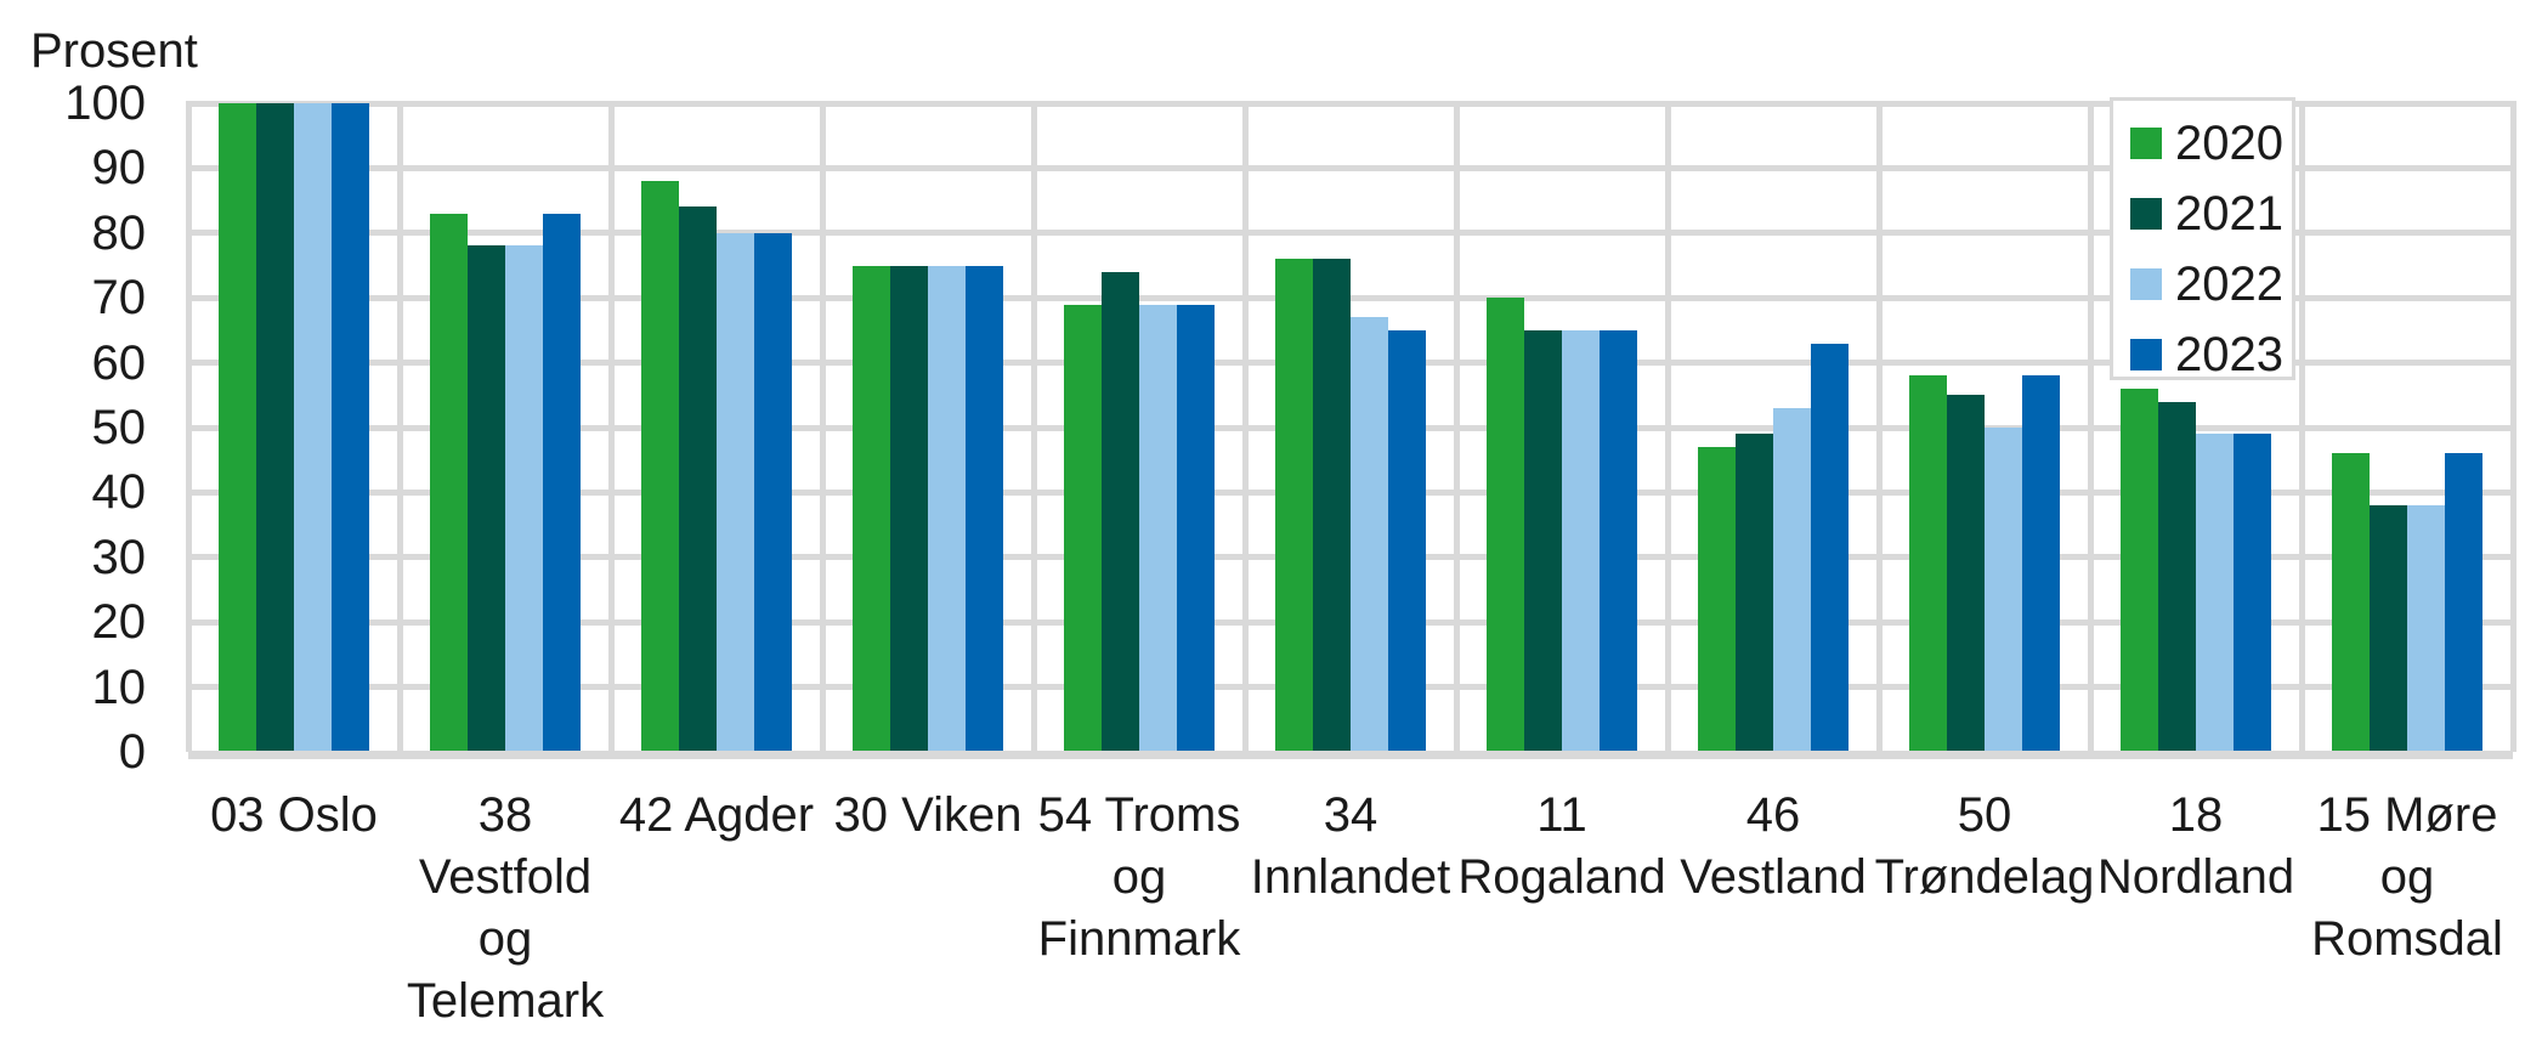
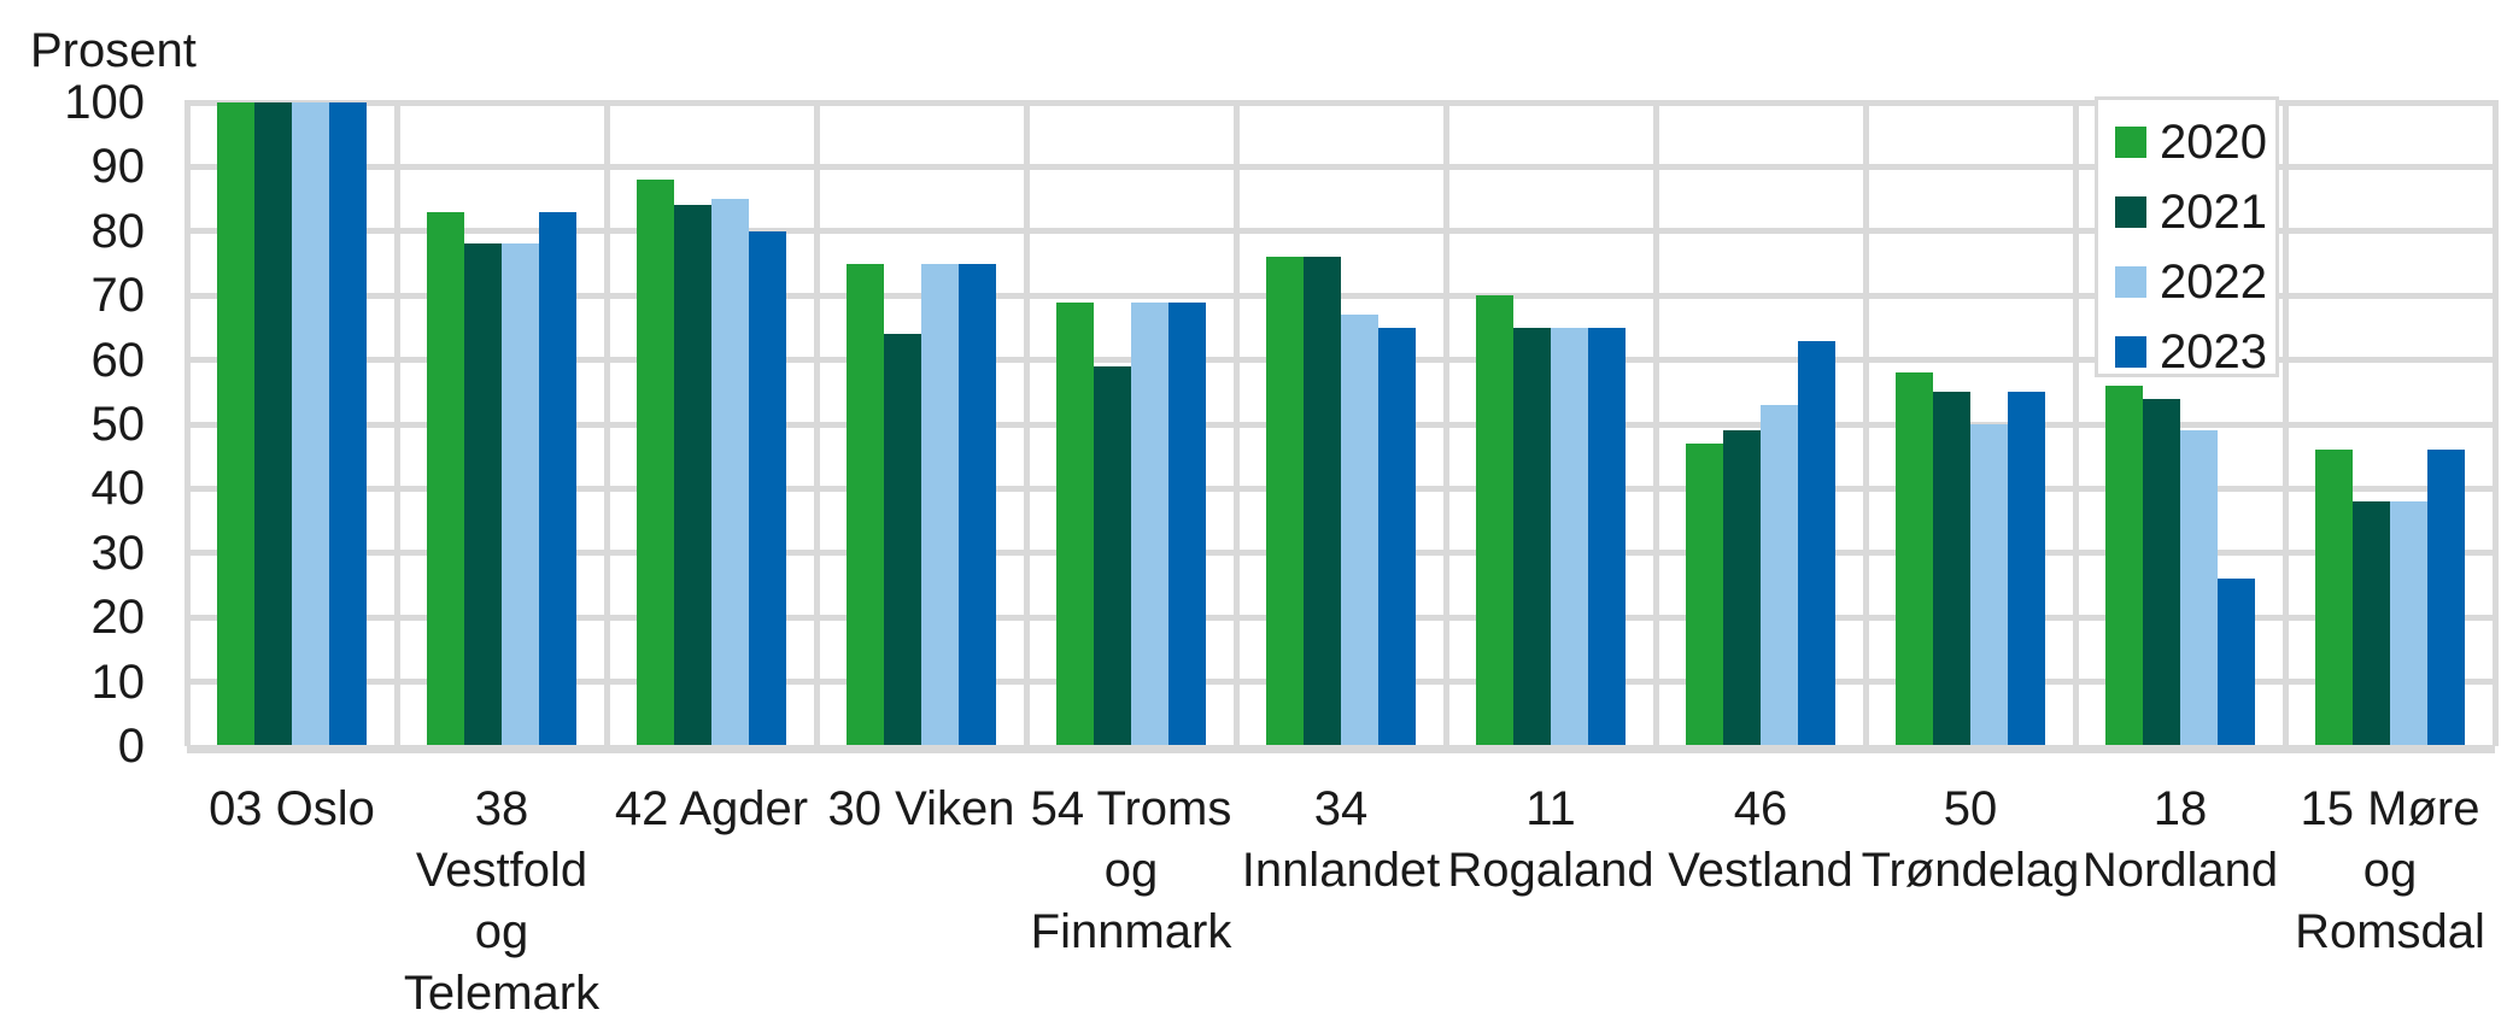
2022/42 Agder: 80 -> 85
2021/30 Viken: 75 -> 64
2021/54 Troms og Finnmark: 74 -> 59
2023/50 Trøndelag: 58 -> 55
2023/18 Nordland: 49 -> 26
